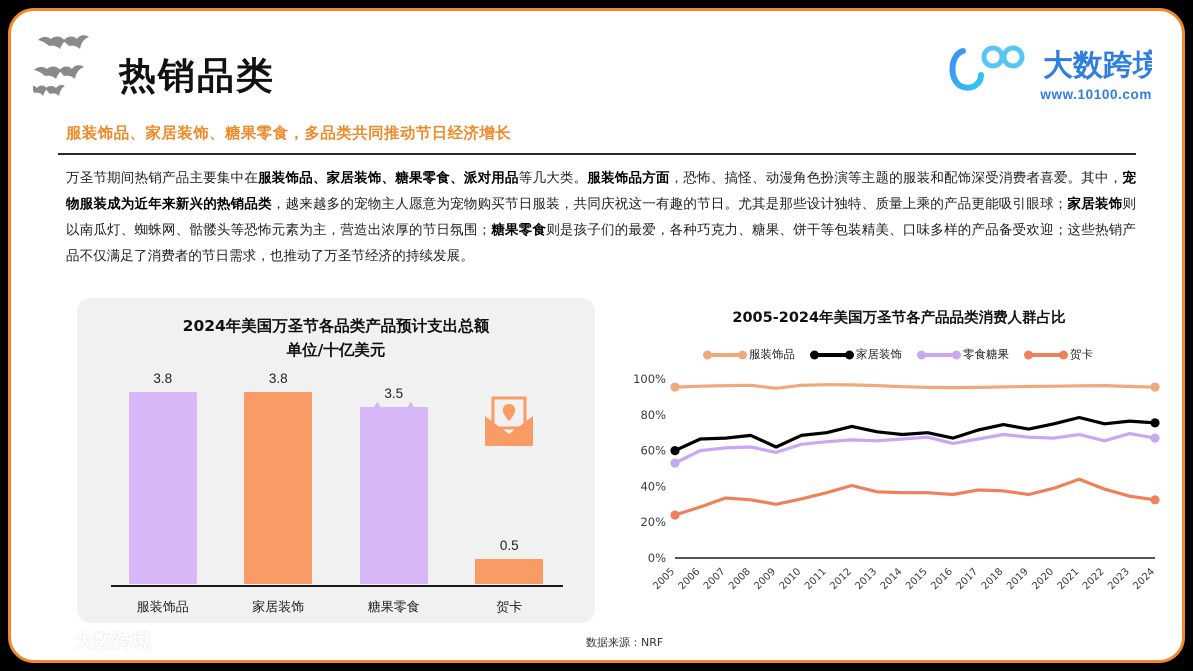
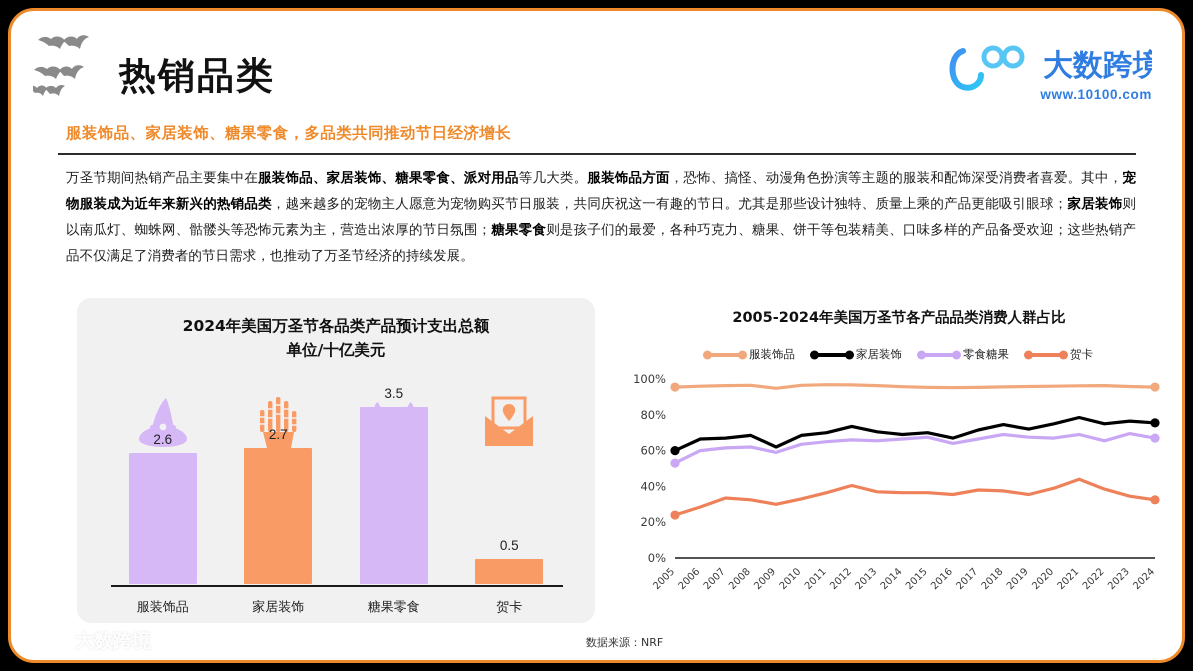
2024年美国万圣节各品类产品预计支出总额/服装饰品: 3.8 -> 2.6
2024年美国万圣节各品类产品预计支出总额/家居装饰: 3.8 -> 2.7
